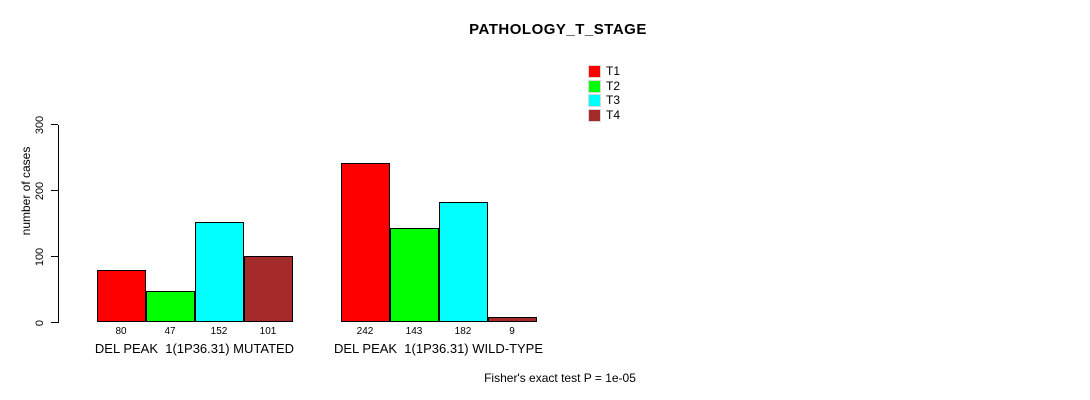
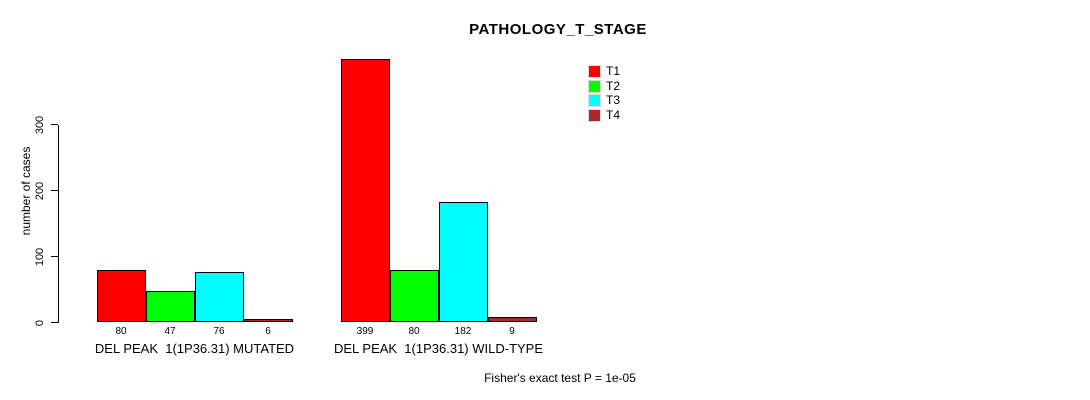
T3/DEL PEAK 1(1P36.31) MUTATED: 152 -> 76
T4/DEL PEAK 1(1P36.31) MUTATED: 101 -> 6
T1/DEL PEAK 1(1P36.31) WILD-TYPE: 242 -> 399
T2/DEL PEAK 1(1P36.31) WILD-TYPE: 143 -> 80
